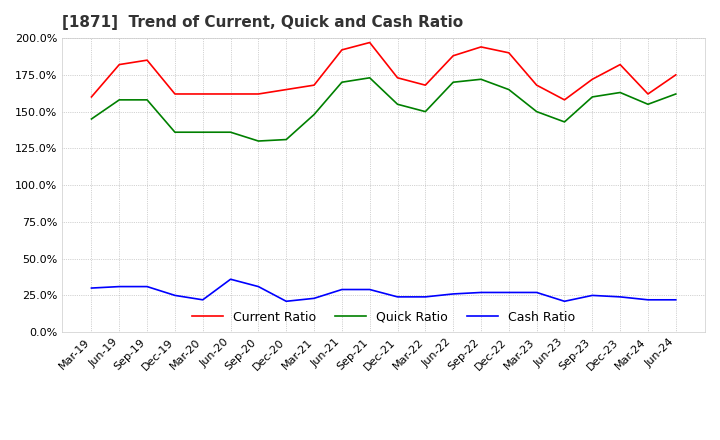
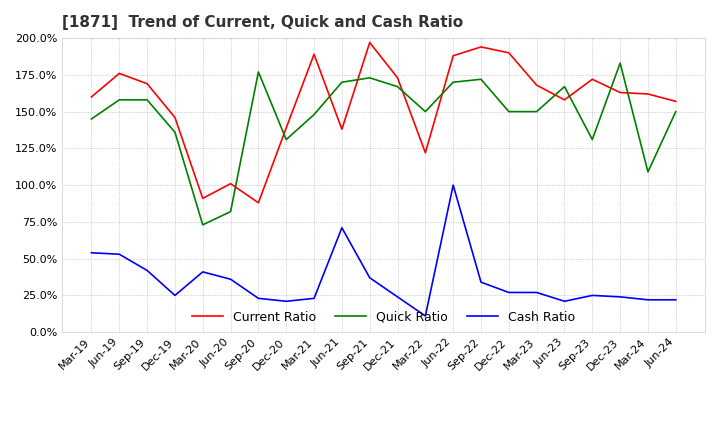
Cash Ratio/Mar-19: 30% -> 54%
Current Ratio/Jun-19: 182% -> 176%
Cash Ratio/Jun-19: 31% -> 53%
Current Ratio/Sep-19: 185% -> 169%
Cash Ratio/Sep-19: 31% -> 42%
Current Ratio/Dec-19: 162% -> 146%
Current Ratio/Mar-20: 162% -> 91%
Quick Ratio/Mar-20: 136% -> 73%
Cash Ratio/Mar-20: 22% -> 41%
Current Ratio/Jun-20: 162% -> 101%
Quick Ratio/Jun-20: 136% -> 82%
Current Ratio/Sep-20: 162% -> 88%
Quick Ratio/Sep-20: 130% -> 177%
Cash Ratio/Sep-20: 31% -> 23%
Current Ratio/Dec-20: 165% -> 139%
Current Ratio/Mar-21: 168% -> 189%
Current Ratio/Jun-21: 192% -> 138%
Cash Ratio/Jun-21: 29% -> 71%
Cash Ratio/Sep-21: 29% -> 37%
Quick Ratio/Dec-21: 155% -> 167%
Current Ratio/Mar-22: 168% -> 122%
Cash Ratio/Mar-22: 24% -> 11%
Cash Ratio/Jun-22: 26% -> 100%
Cash Ratio/Sep-22: 27% -> 34%
Quick Ratio/Dec-22: 165% -> 150%
Quick Ratio/Jun-23: 143% -> 167%
Quick Ratio/Sep-23: 160% -> 131%
Current Ratio/Dec-23: 182% -> 163%
Quick Ratio/Dec-23: 163% -> 183%
Quick Ratio/Mar-24: 155% -> 109%
Current Ratio/Jun-24: 175% -> 157%
Quick Ratio/Jun-24: 162% -> 150%
